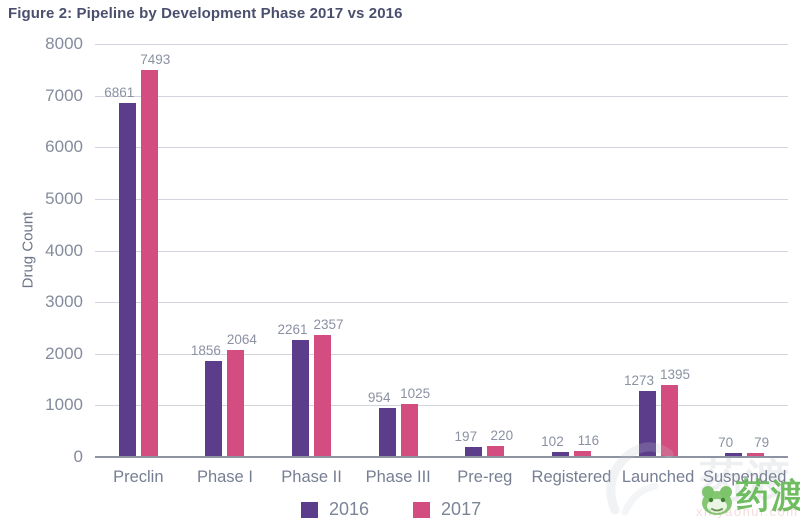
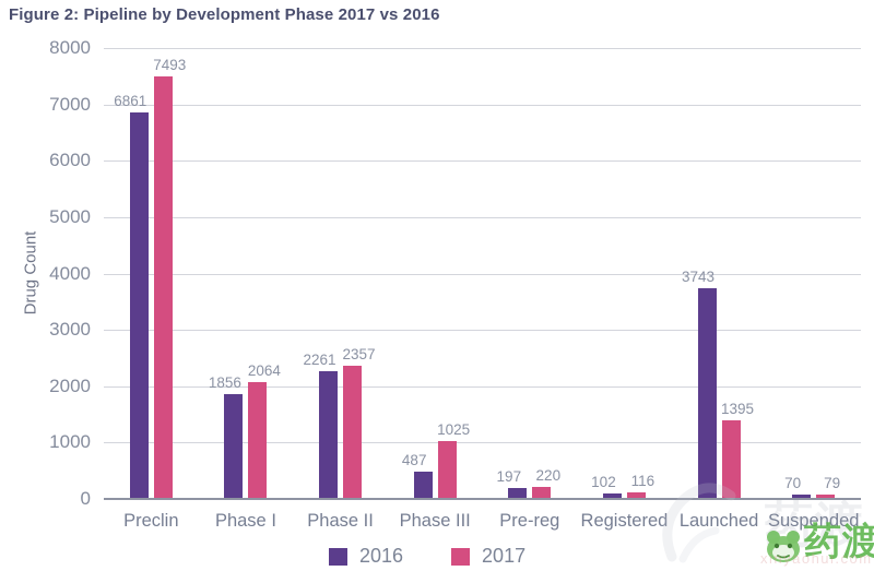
2016/Phase III: 954 -> 487
2016/Launched: 1273 -> 3743
